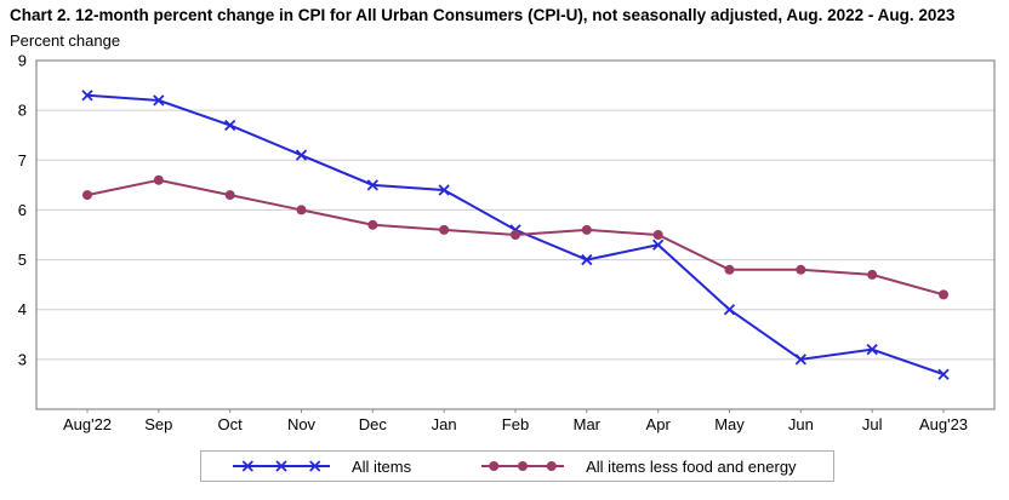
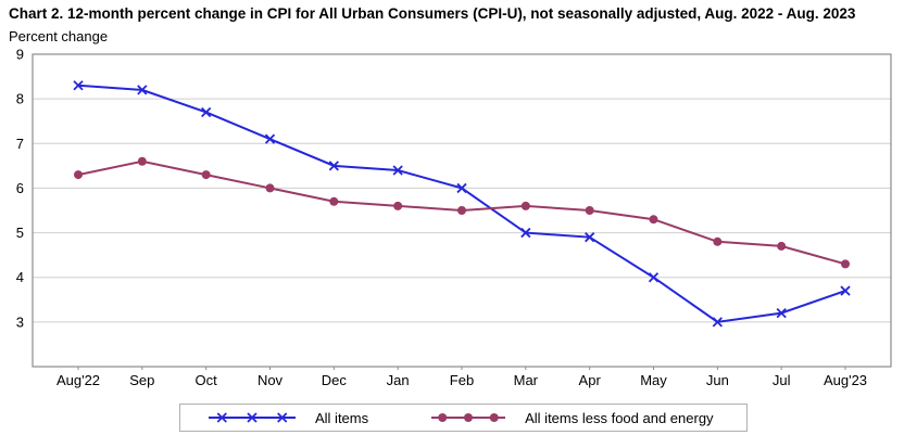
All items/Feb: 5.6 -> 6.0
All items/Apr: 5.3 -> 4.9
All items less food and energy/May: 4.8 -> 5.3
All items/Aug'23: 2.7 -> 3.7
